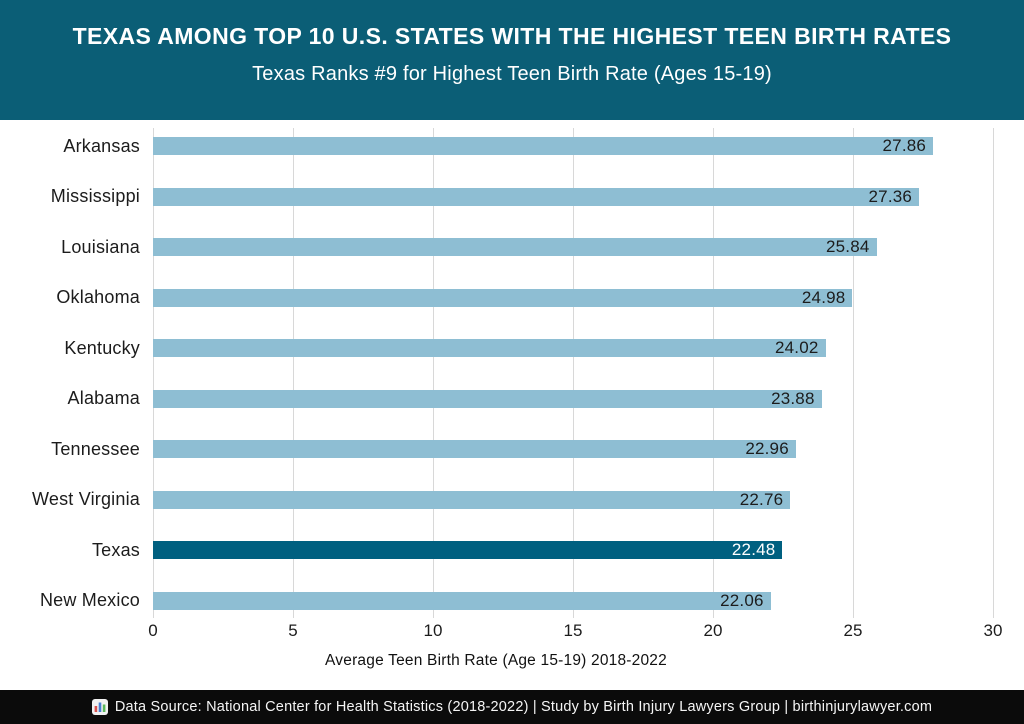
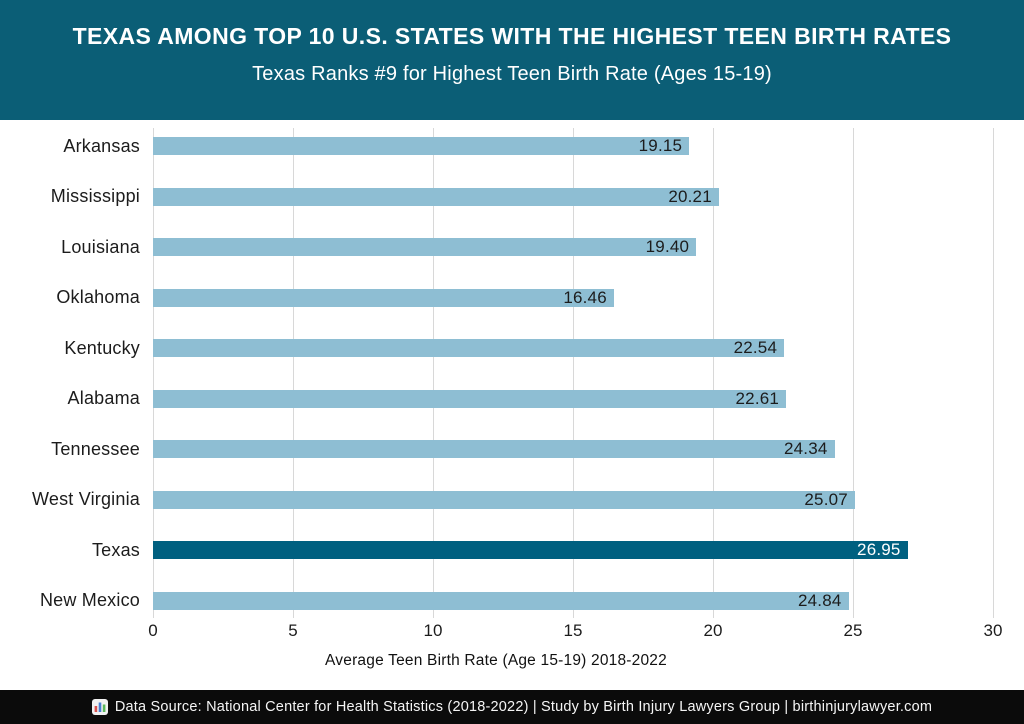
Arkansas: 27.86 -> 19.15
Mississippi: 27.36 -> 20.21
Louisiana: 25.84 -> 19.40
Oklahoma: 24.98 -> 16.46
Kentucky: 24.02 -> 22.54
Alabama: 23.88 -> 22.61
Tennessee: 22.96 -> 24.34
West Virginia: 22.76 -> 25.07
Texas: 22.48 -> 26.95
New Mexico: 22.06 -> 24.84
